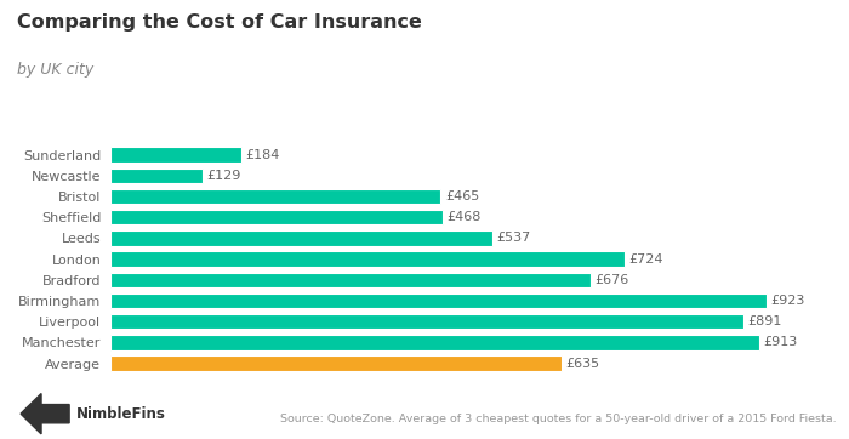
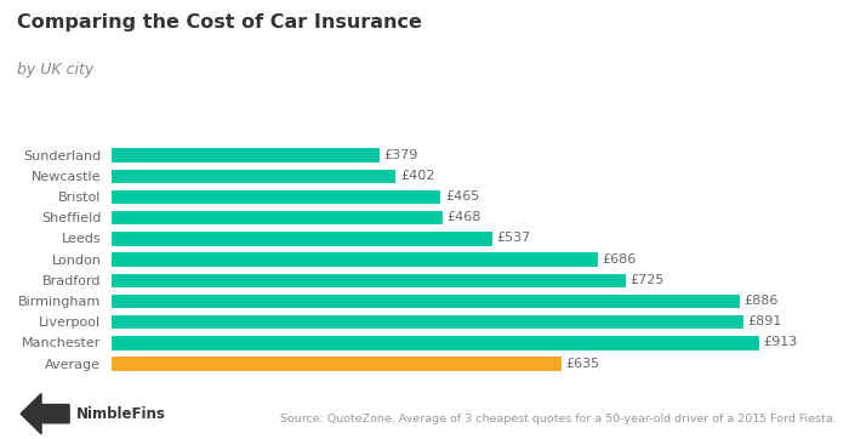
Sunderland: £184 -> £379
Newcastle: £129 -> £402
London: £724 -> £686
Bradford: £676 -> £725
Birmingham: £923 -> £886
